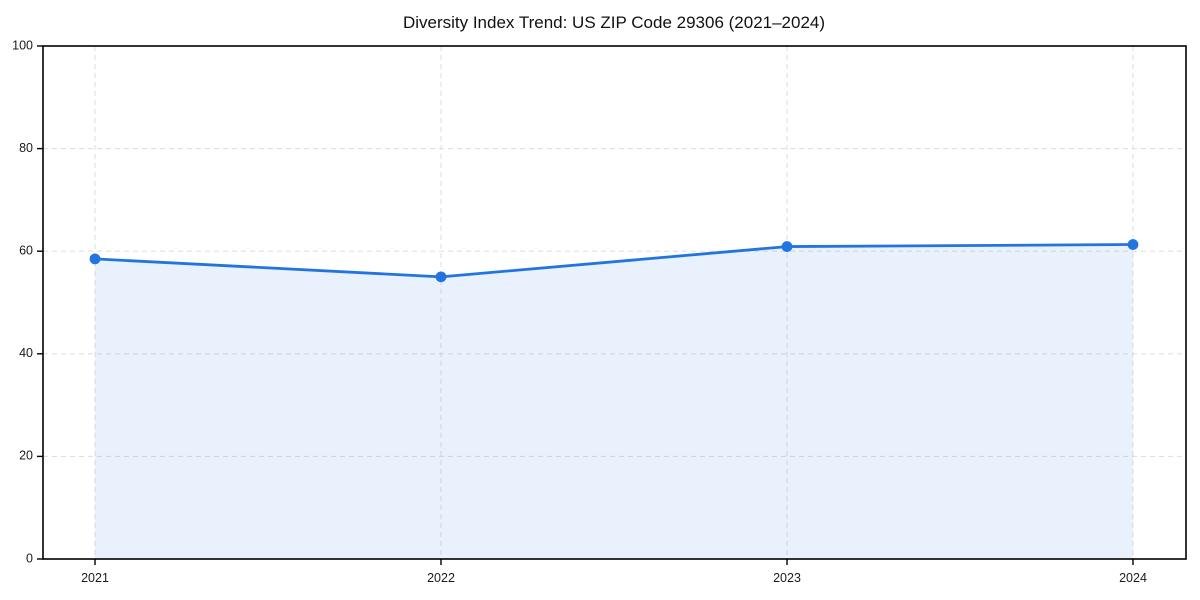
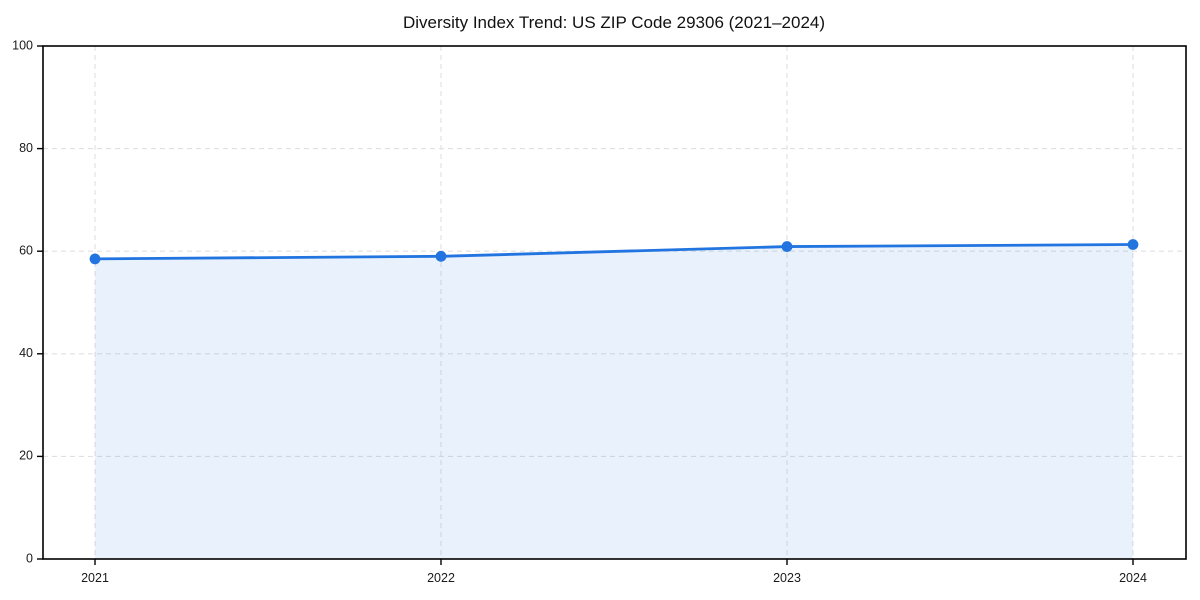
2022: 55 -> 59
